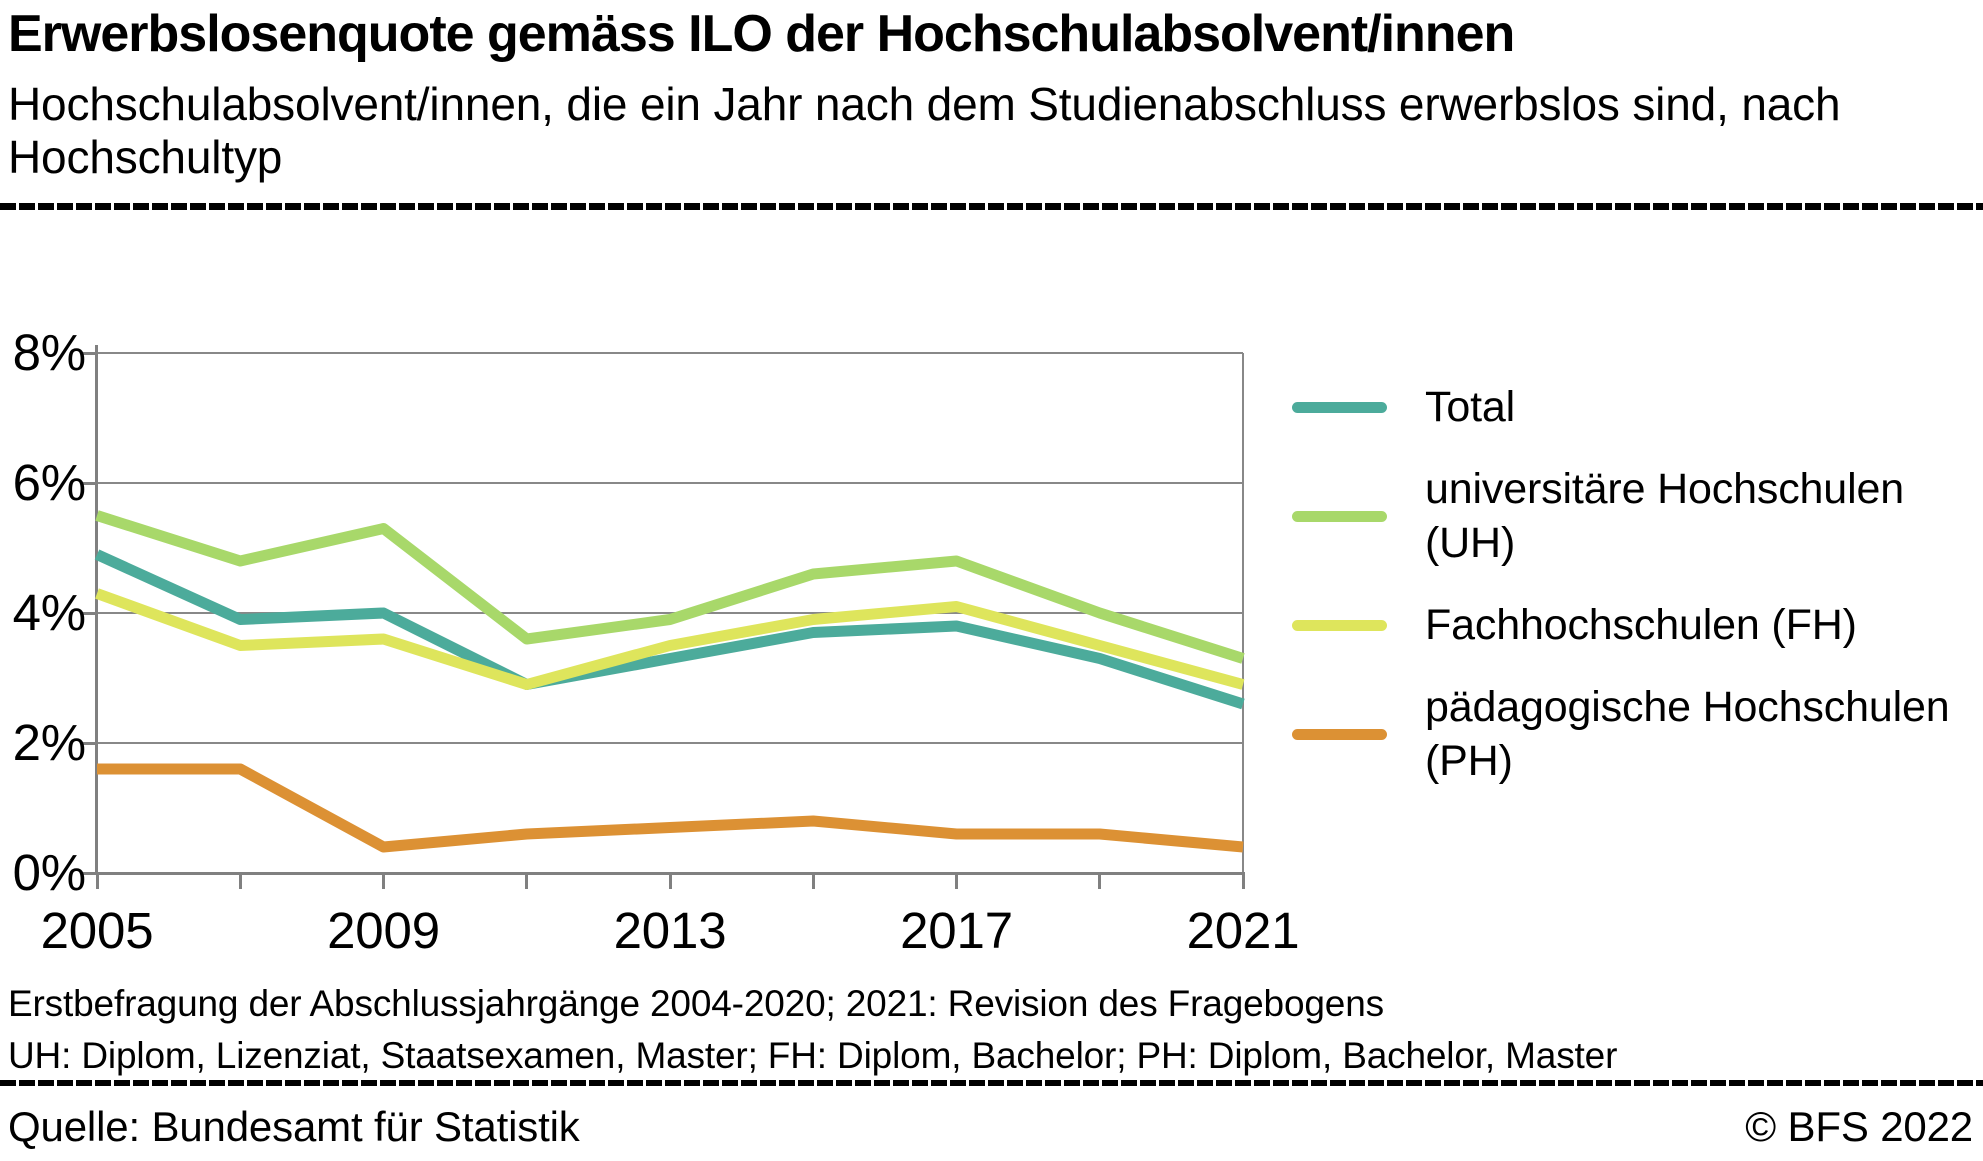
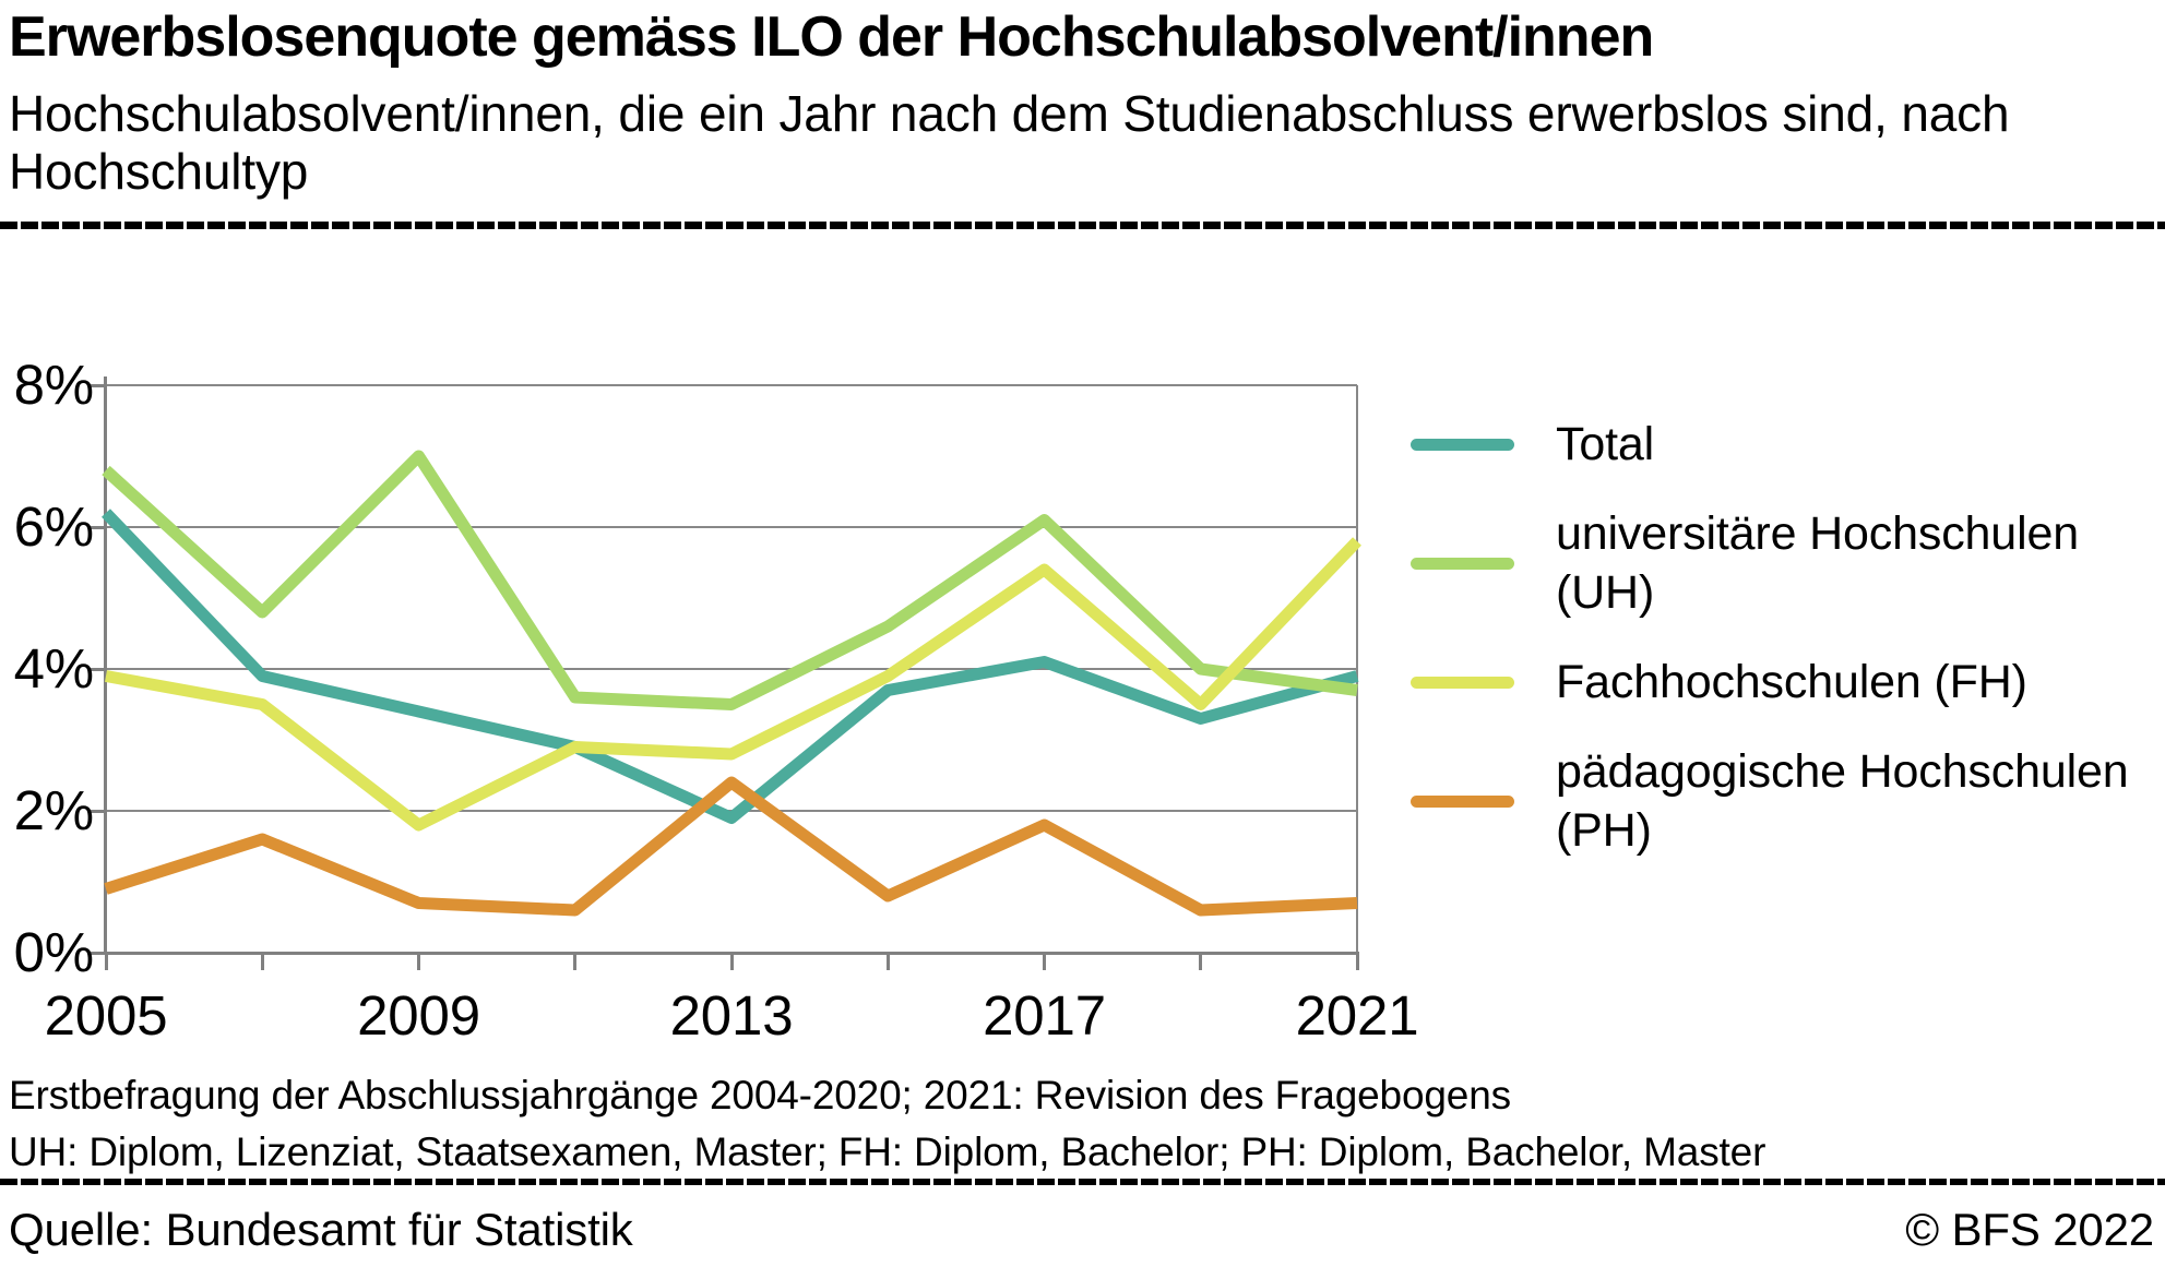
Total/2005: 4.9% -> 6.2%
universitäre Hochschulen (UH)/2005: 5.5% -> 6.8%
Fachhochschulen (FH)/2005: 4.3% -> 3.9%
pädagogische Hochschulen (PH)/2005: 1.6% -> 0.9%
Total/2009: 4.0% -> 3.4%
universitäre Hochschulen (UH)/2009: 5.3% -> 7.0%
Fachhochschulen (FH)/2009: 3.6% -> 1.8%
pädagogische Hochschulen (PH)/2009: 0.4% -> 0.7%
Total/2013: 3.3% -> 1.9%
universitäre Hochschulen (UH)/2013: 3.9% -> 3.5%
Fachhochschulen (FH)/2013: 3.5% -> 2.8%
pädagogische Hochschulen (PH)/2013: 0.7% -> 2.4%
Total/2017: 3.8% -> 4.1%
universitäre Hochschulen (UH)/2017: 4.8% -> 6.1%
Fachhochschulen (FH)/2017: 4.1% -> 5.4%
pädagogische Hochschulen (PH)/2017: 0.6% -> 1.8%
Total/2021: 2.6% -> 3.9%
universitäre Hochschulen (UH)/2021: 3.3% -> 3.7%
Fachhochschulen (FH)/2021: 2.9% -> 5.8%
pädagogische Hochschulen (PH)/2021: 0.4% -> 0.7%
